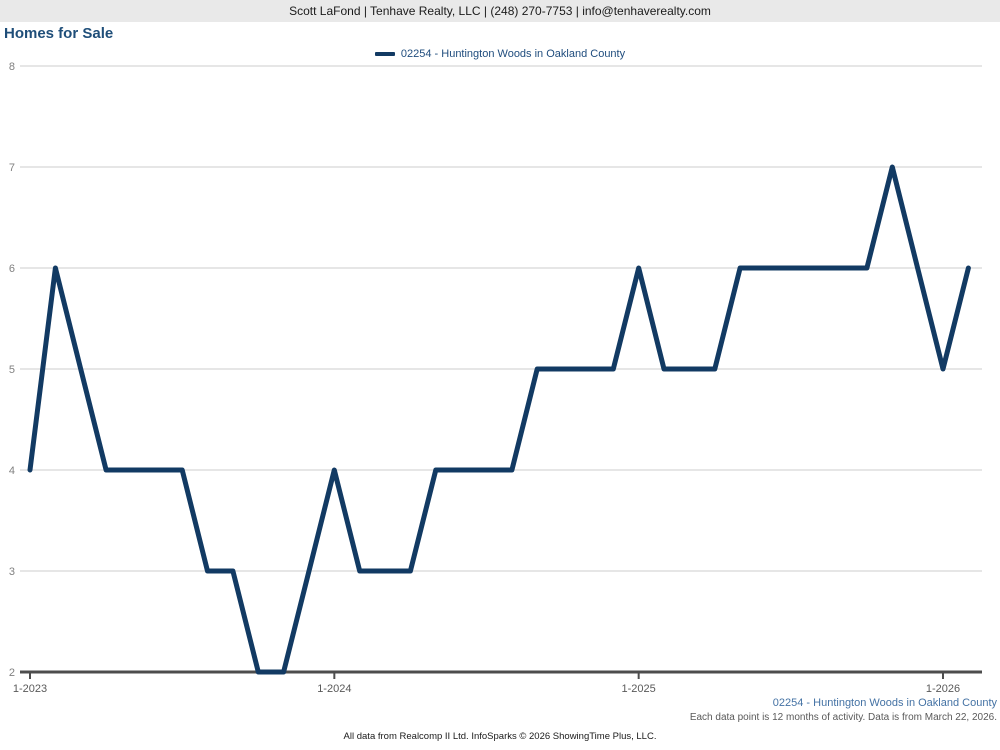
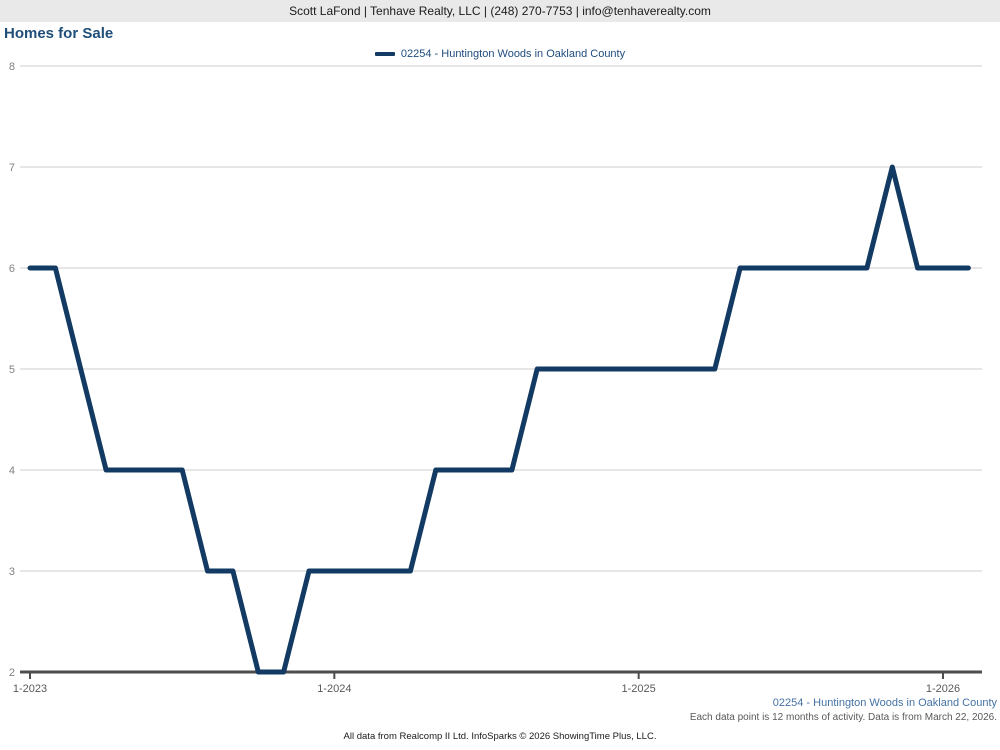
1-2023: 4 -> 6
1-2024: 4 -> 3
1-2025: 6 -> 5
1-2026: 5 -> 6
